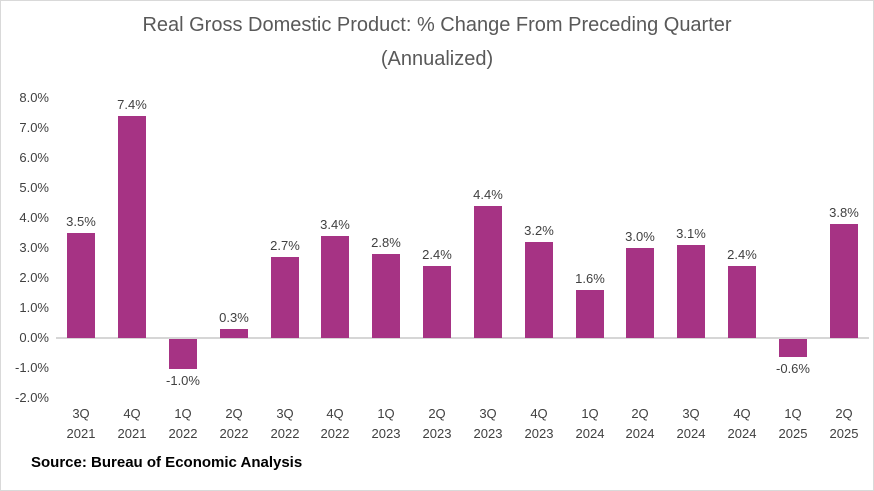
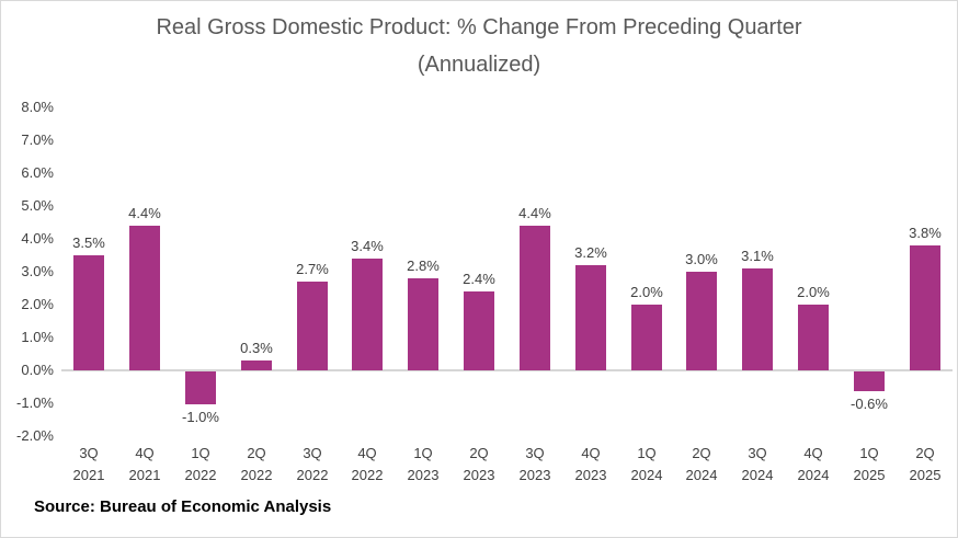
4Q 2021: 7.4% -> 4.4%
1Q 2024: 1.6% -> 2.0%
4Q 2024: 2.4% -> 2.0%
